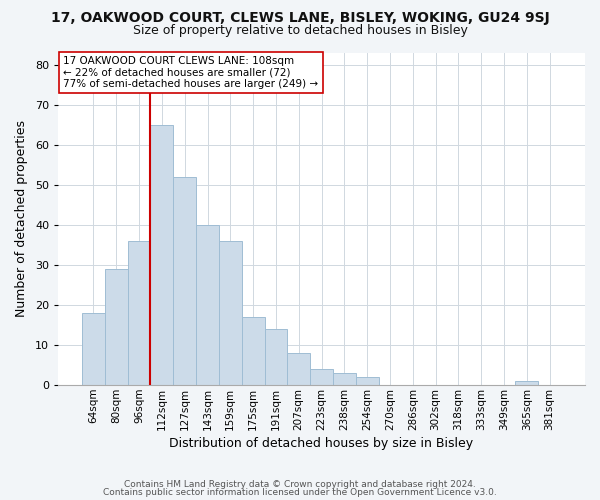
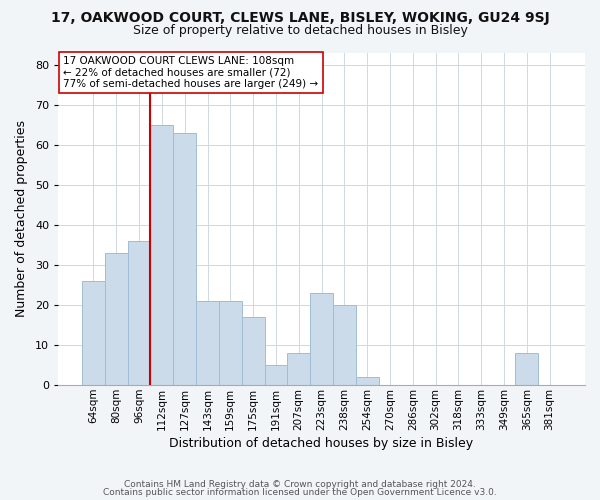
64sqm: 18 -> 26
80sqm: 29 -> 33
127sqm: 52 -> 63
143sqm: 40 -> 21
159sqm: 36 -> 21
191sqm: 14 -> 5
223sqm: 4 -> 23
238sqm: 3 -> 20
365sqm: 1 -> 8
